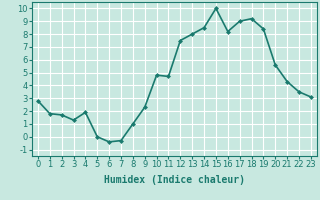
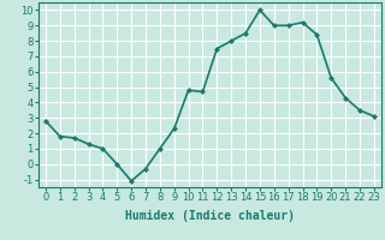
4: 1.9 -> 1.0
6: -0.4 -> -1.1
16: 8.2 -> 9.0
